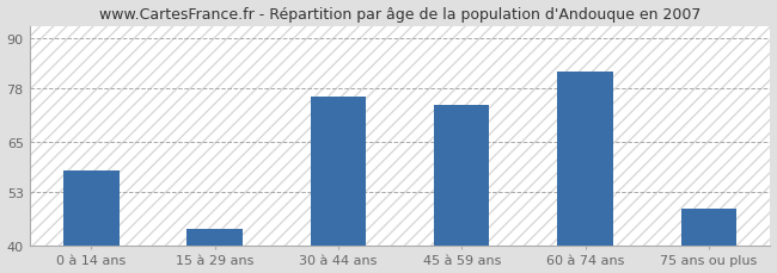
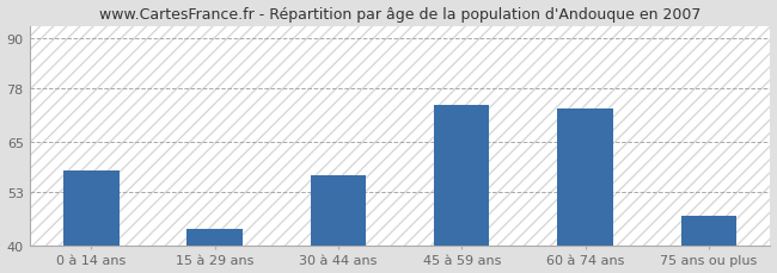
30 à 44 ans: 76 -> 57
60 à 74 ans: 82 -> 73
75 ans ou plus: 49 -> 47
